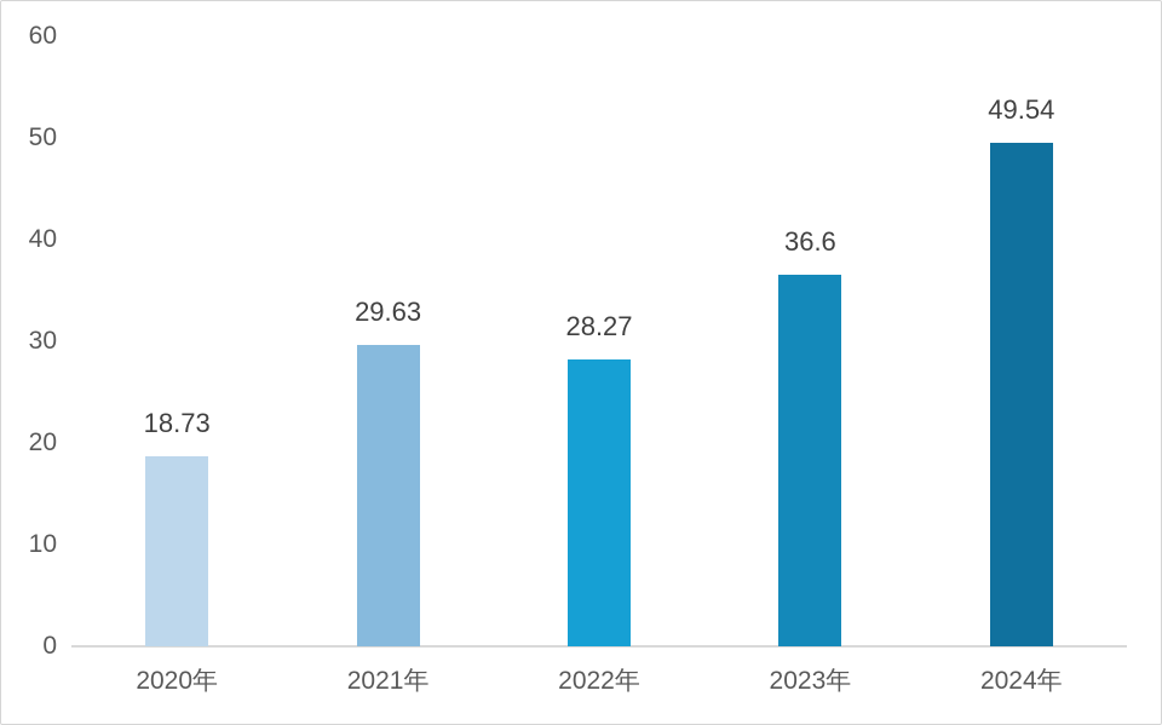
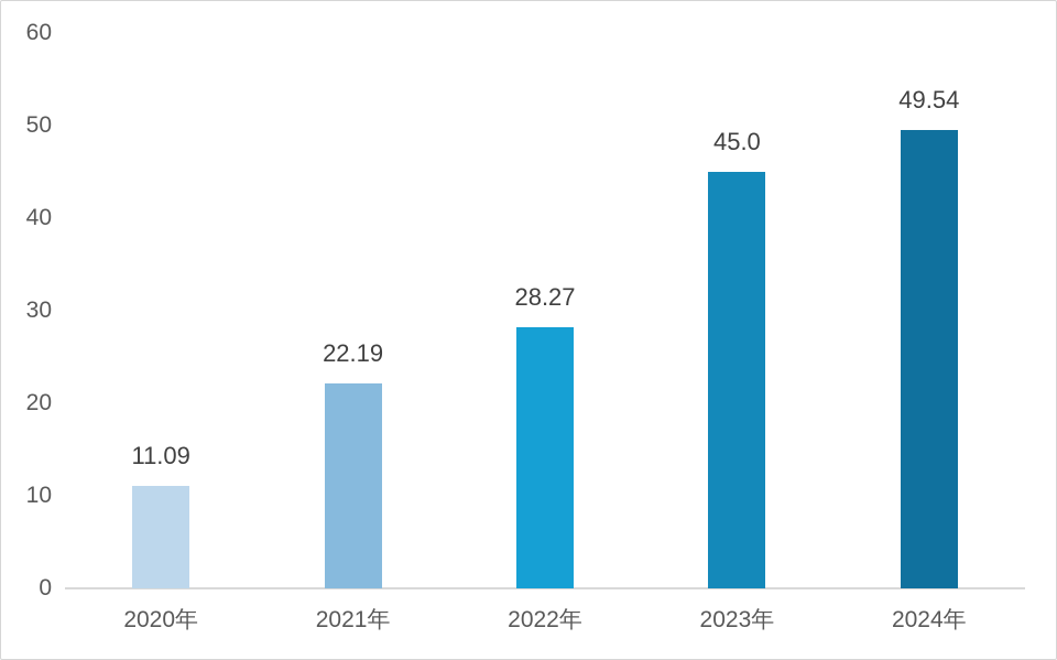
2020年: 18.73 -> 11.09
2021年: 29.63 -> 22.19
2023年: 36.6 -> 45.0
